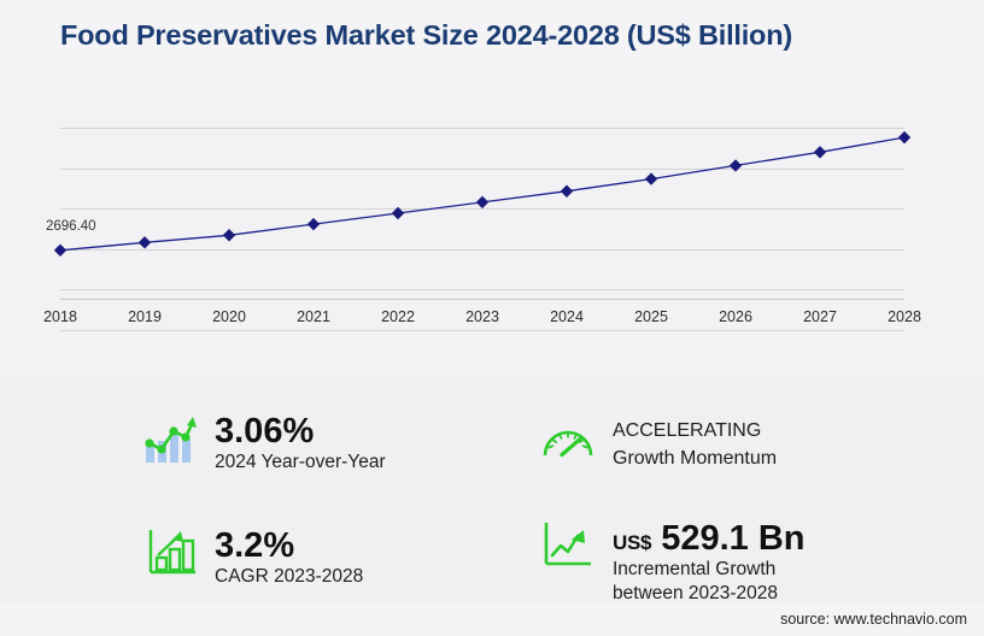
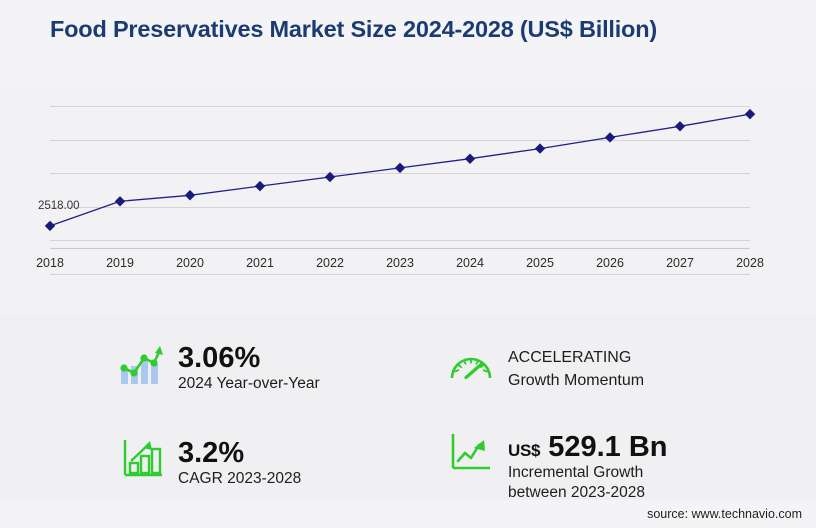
2018: 2696.40 -> 2518.00
